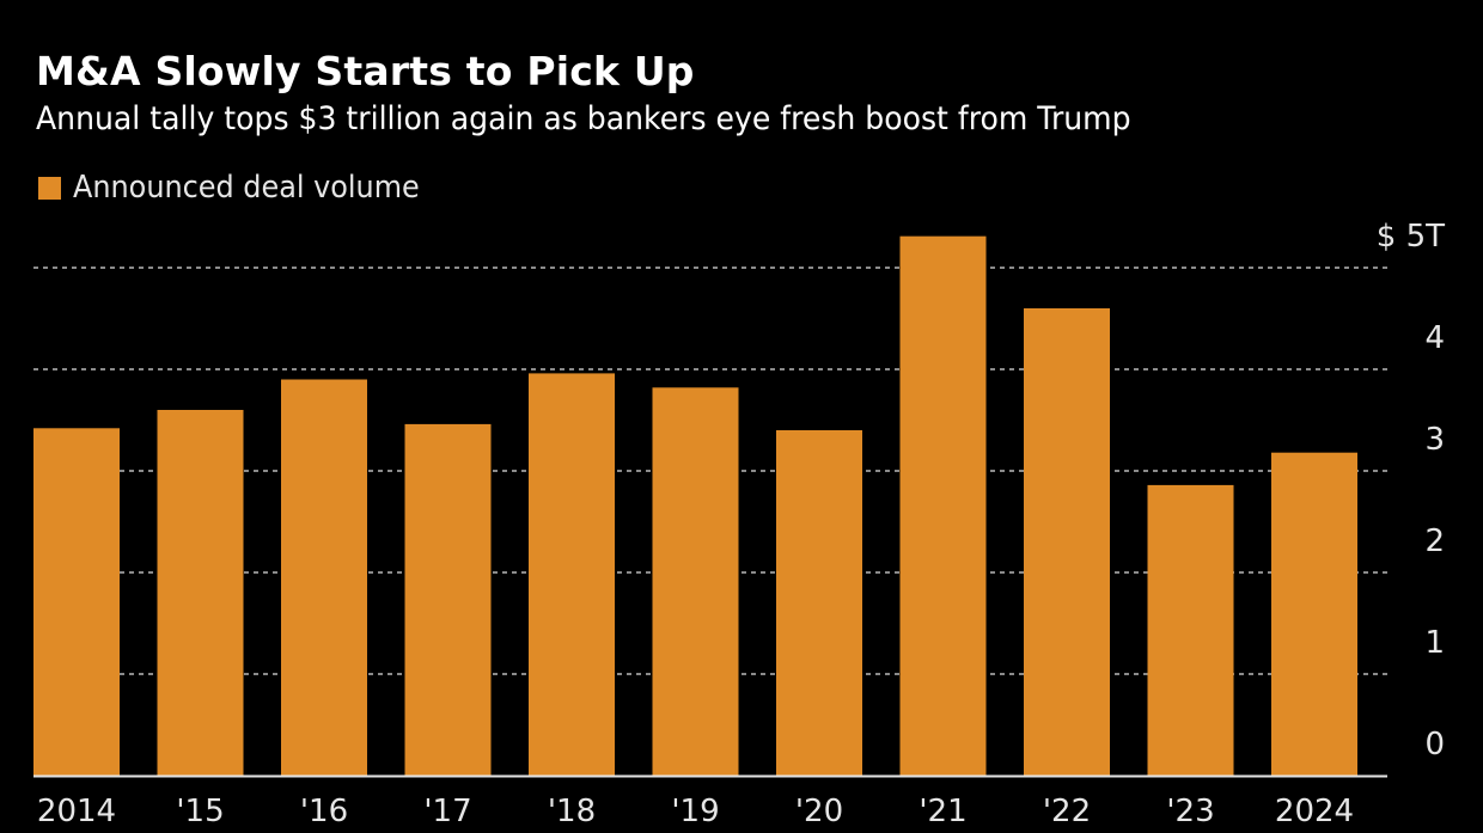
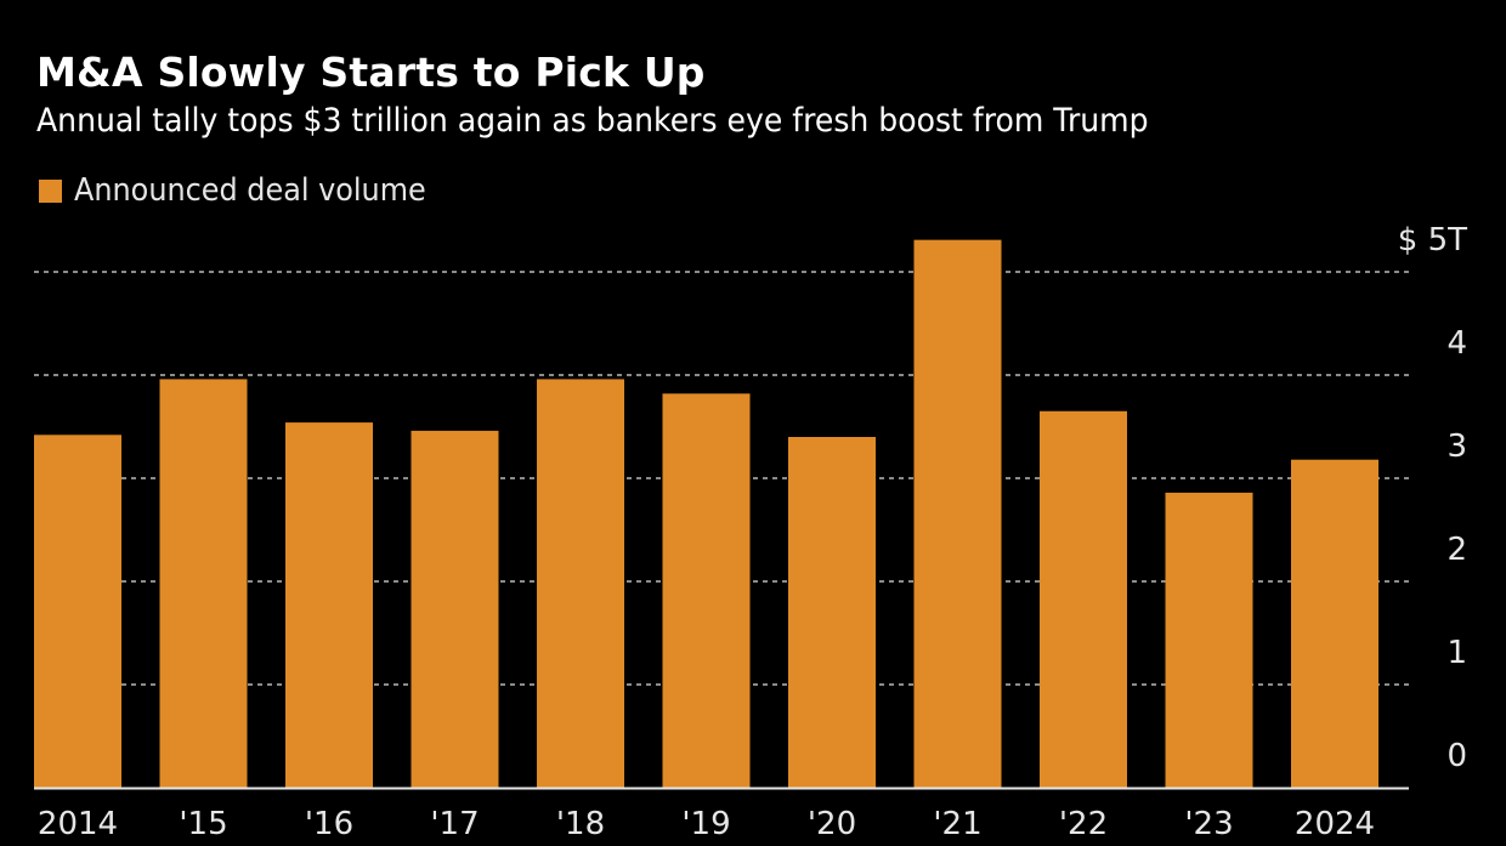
'15: 3.6 -> 4.0
'16: 3.9 -> 3.5
'22: 4.6 -> 3.6
